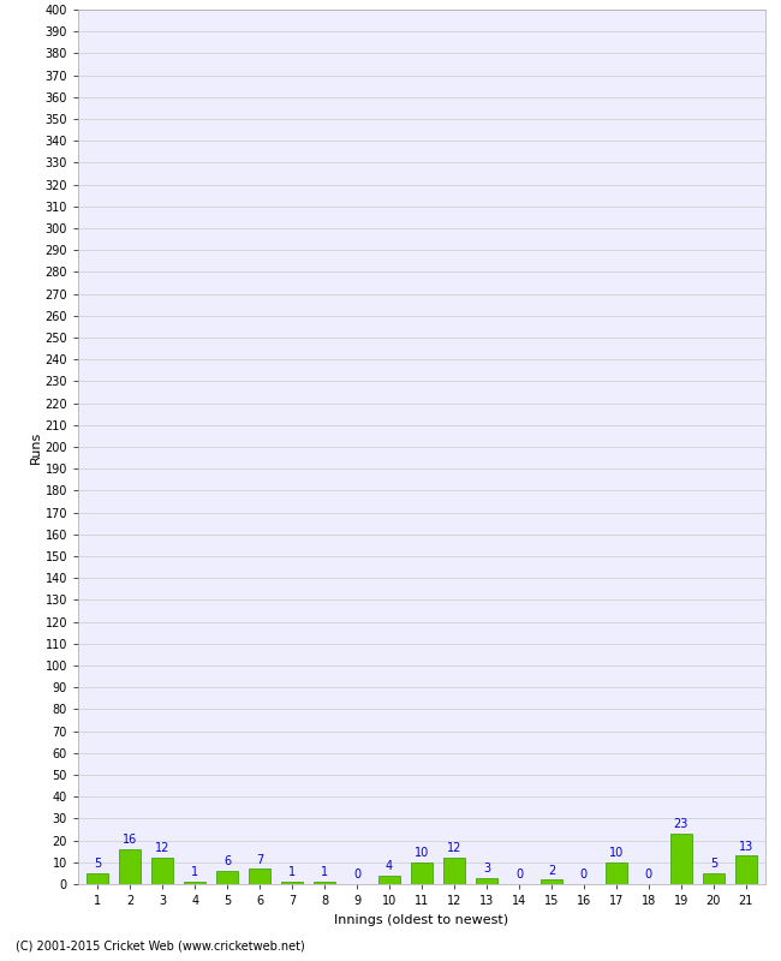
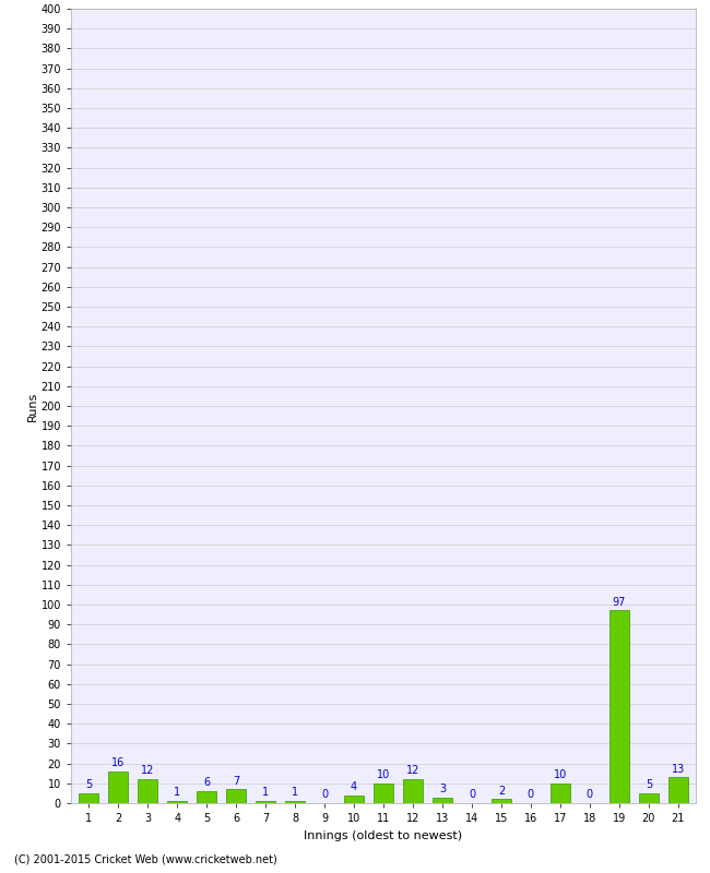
19: 23 -> 97
